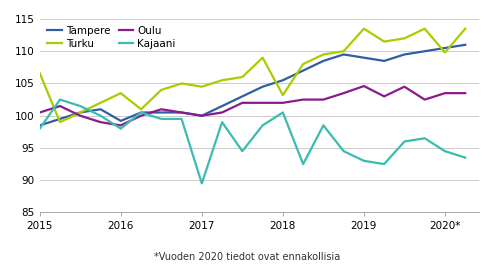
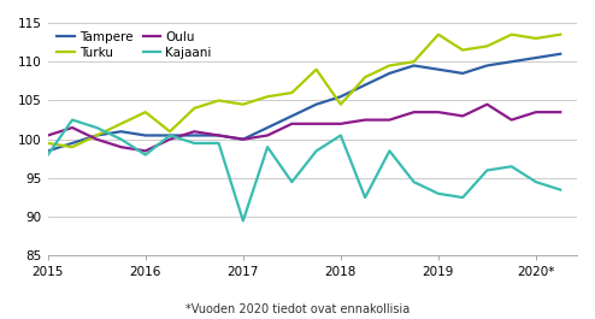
Turku/2015: 106.6 -> 99.5
Tampere/2016: 99.2 -> 100.5
Turku/2018: 103.2 -> 104.5
Oulu/2019: 104.6 -> 103.5
Turku/2020*: 109.8 -> 113.0
